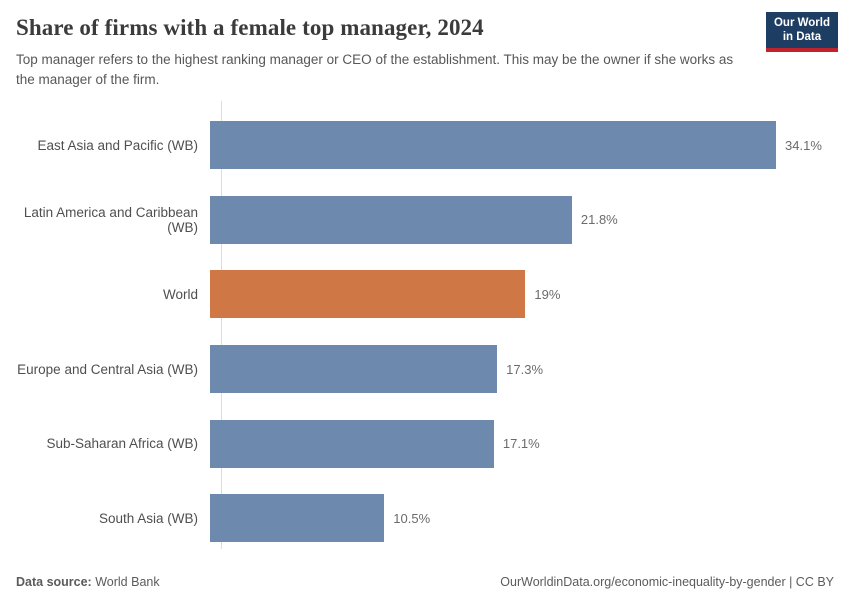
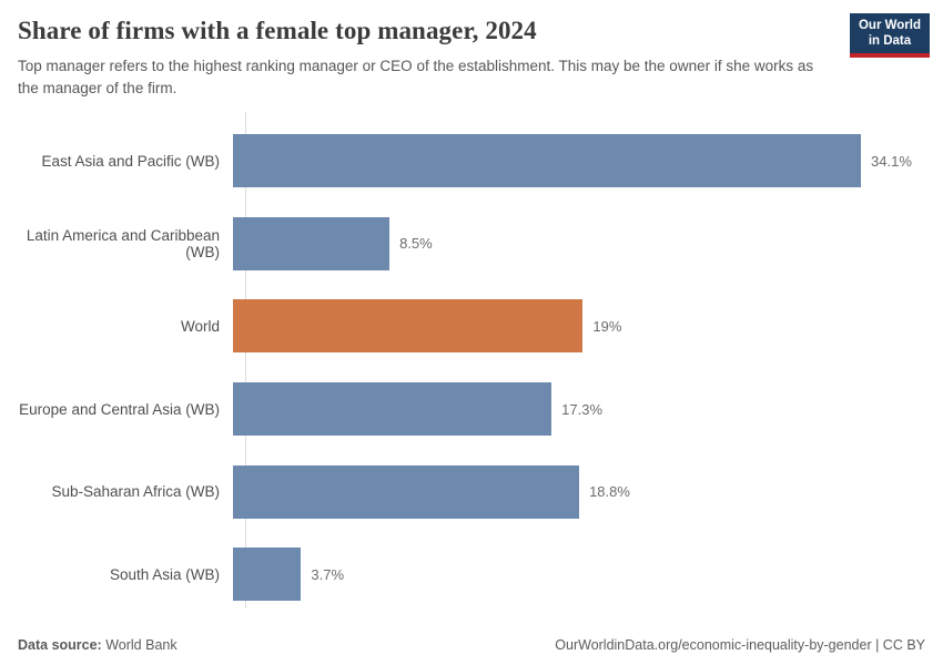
Latin America and Caribbean (WB): 21.8% -> 8.5%
Sub-Saharan Africa (WB): 17.1% -> 18.8%
South Asia (WB): 10.5% -> 3.7%
